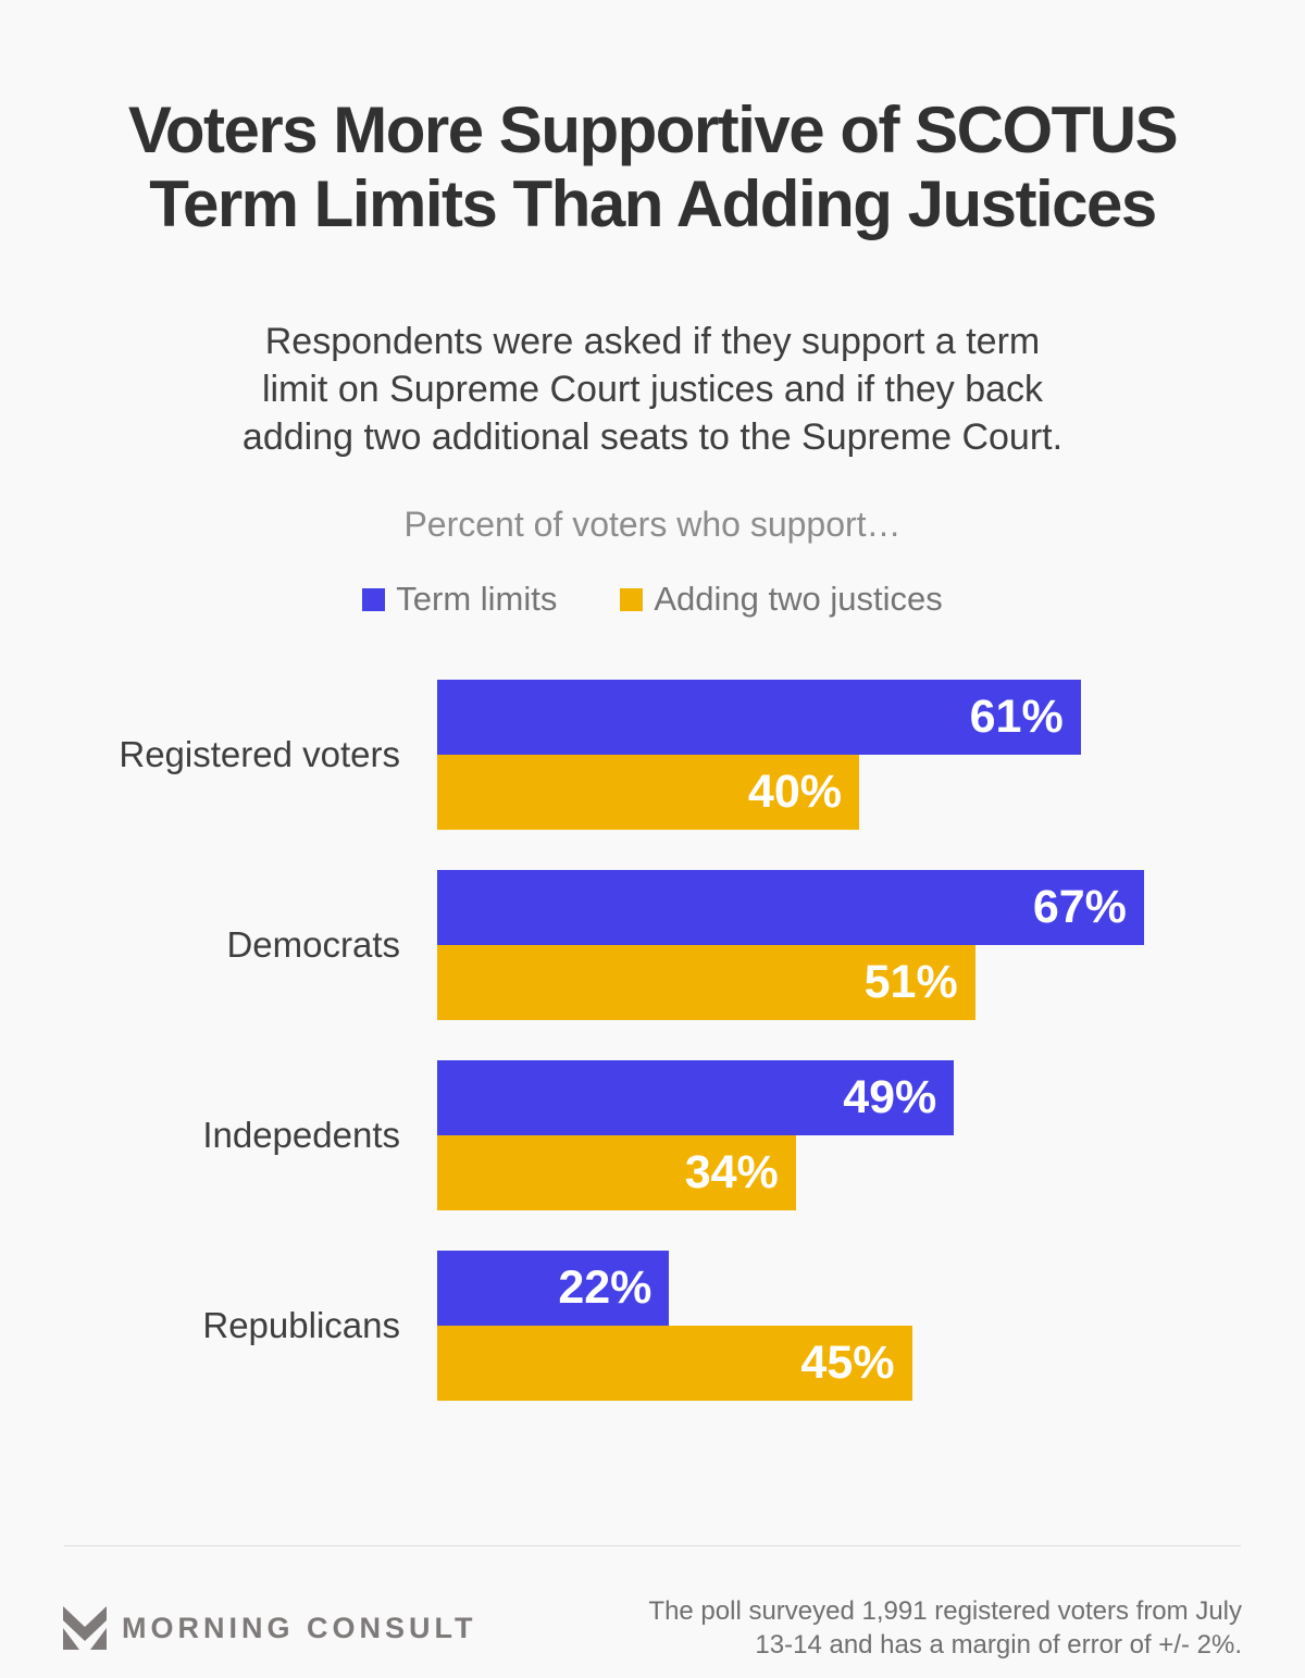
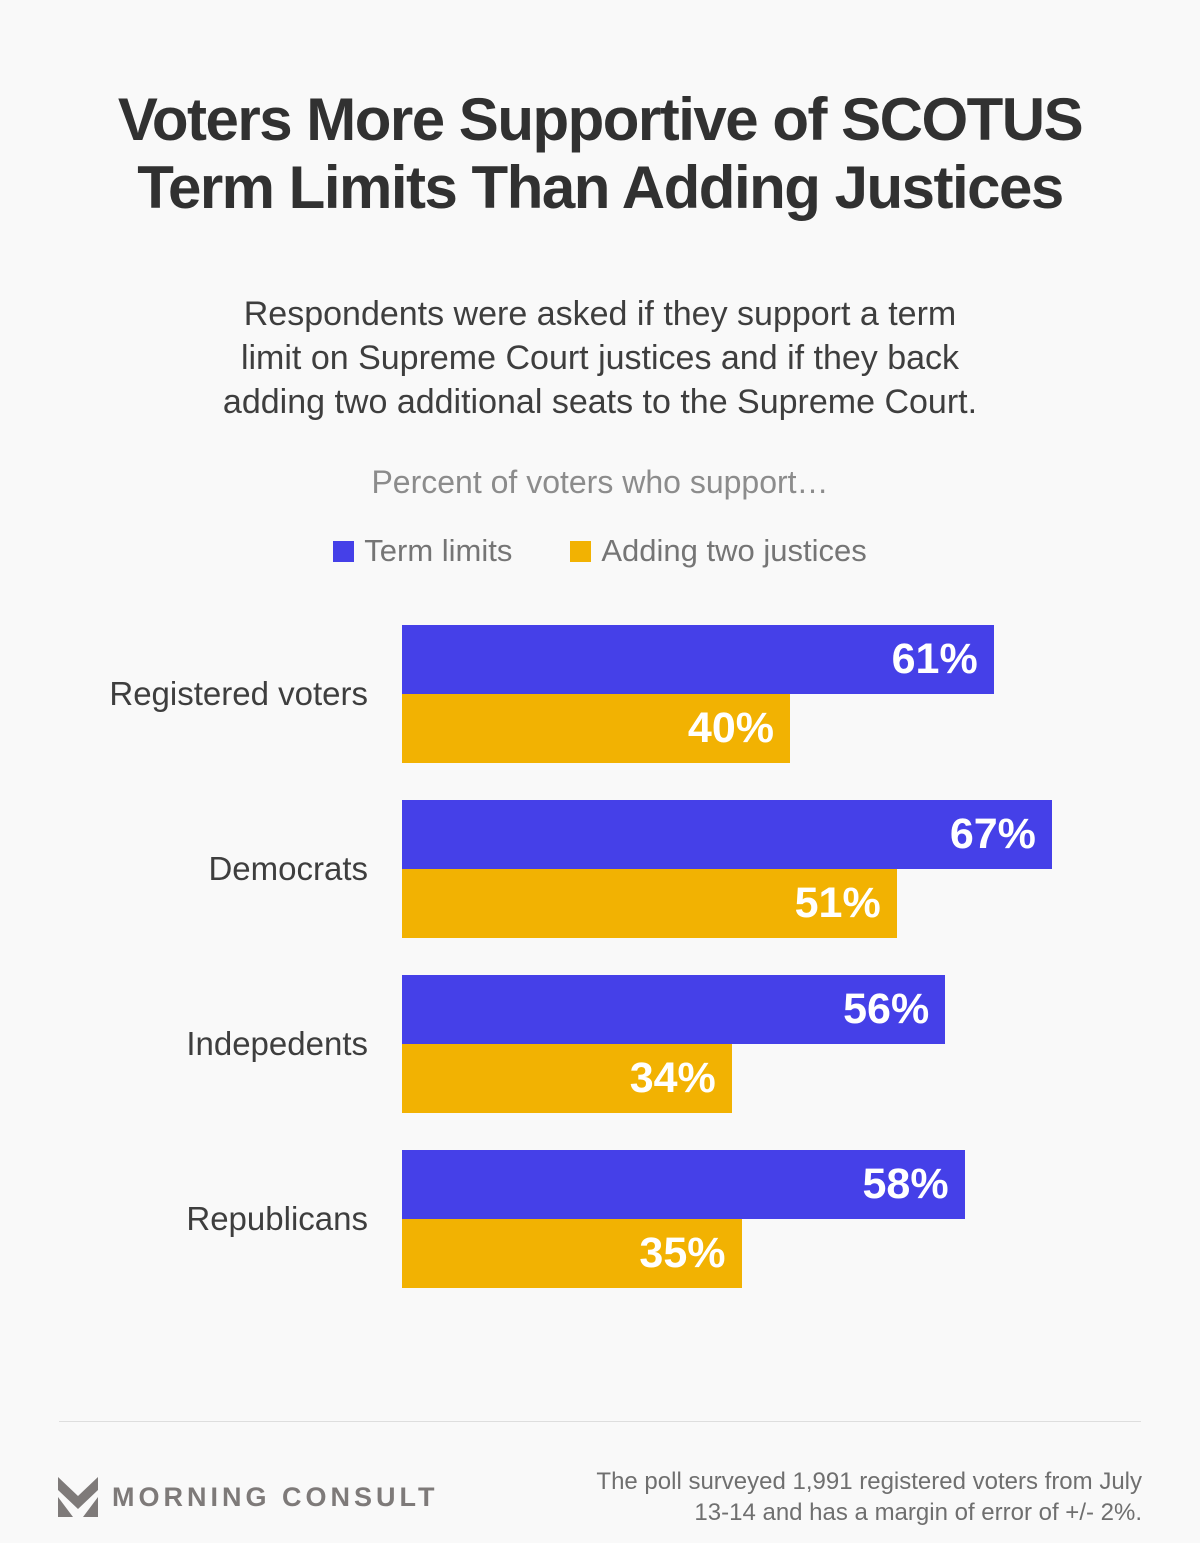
Term limits/Indepedents: 49% -> 56%
Term limits/Republicans: 22% -> 58%
Adding two justices/Republicans: 45% -> 35%
